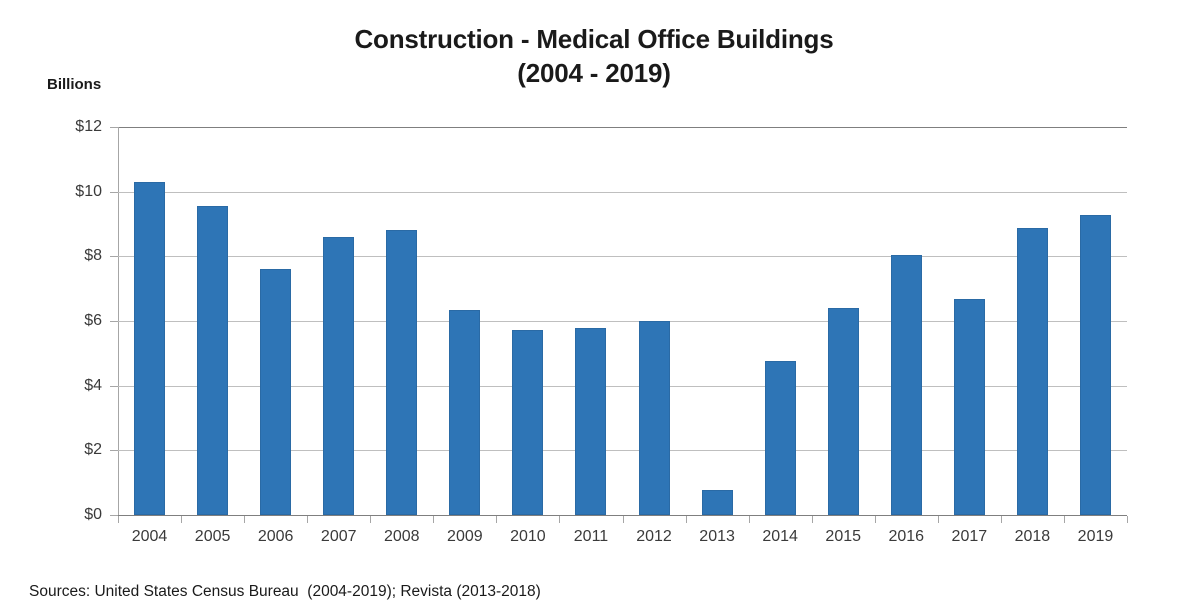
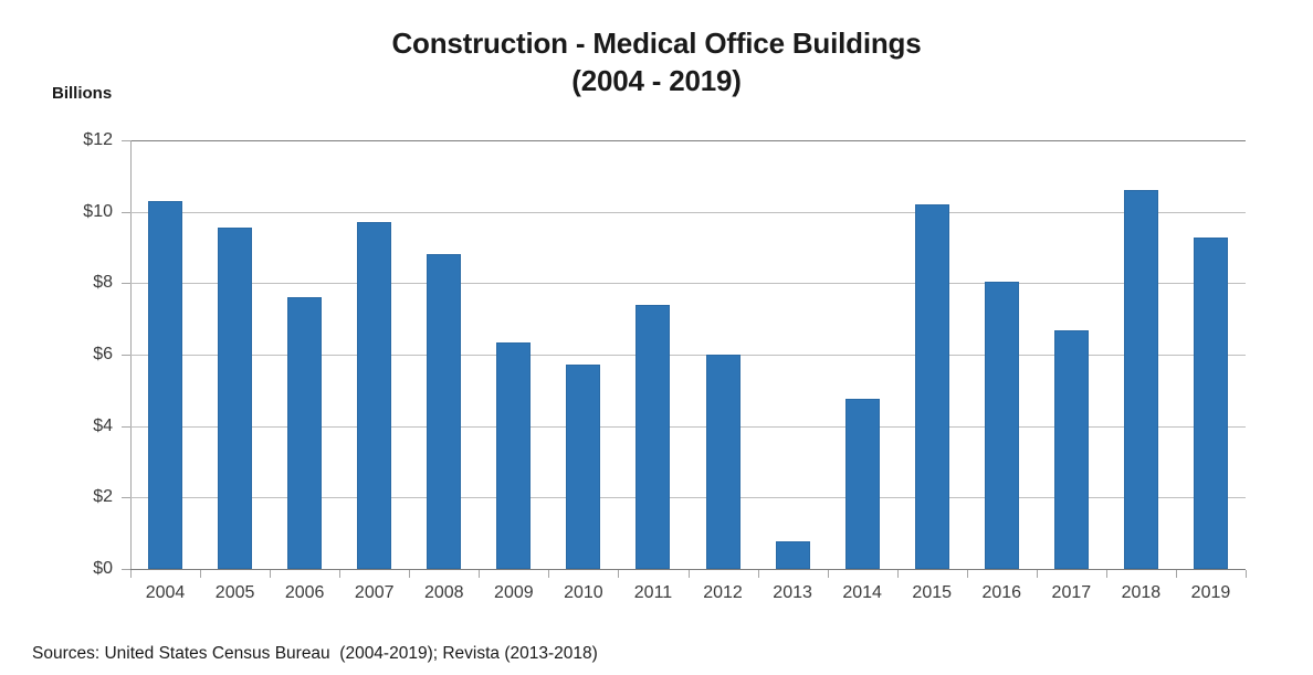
2007: $8.6 -> $9.7
2011: $5.8 -> $7.4
2015: $6.4 -> $10.2
2018: $8.9 -> $10.6
